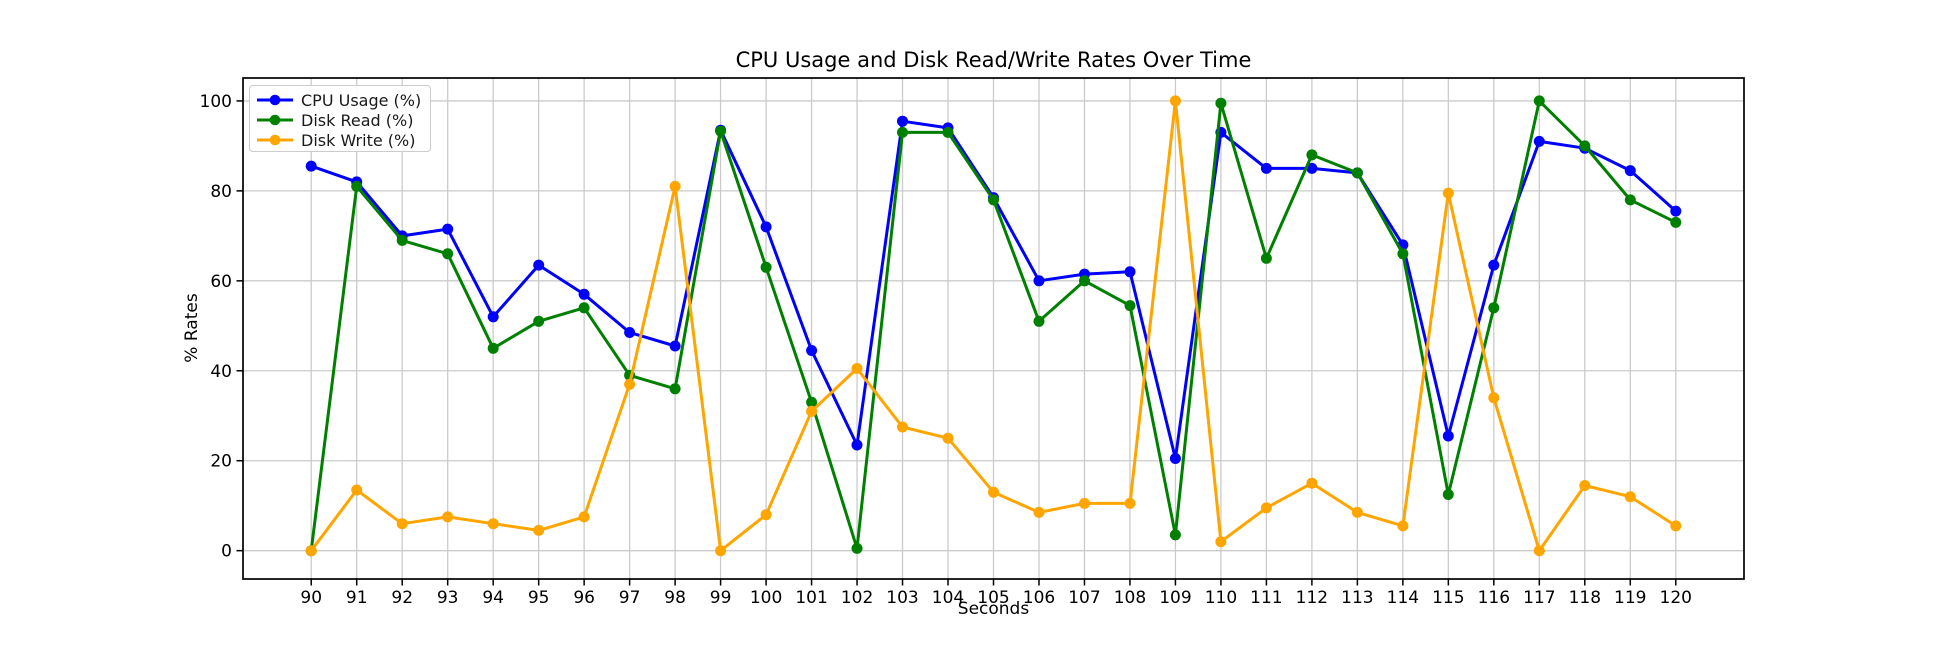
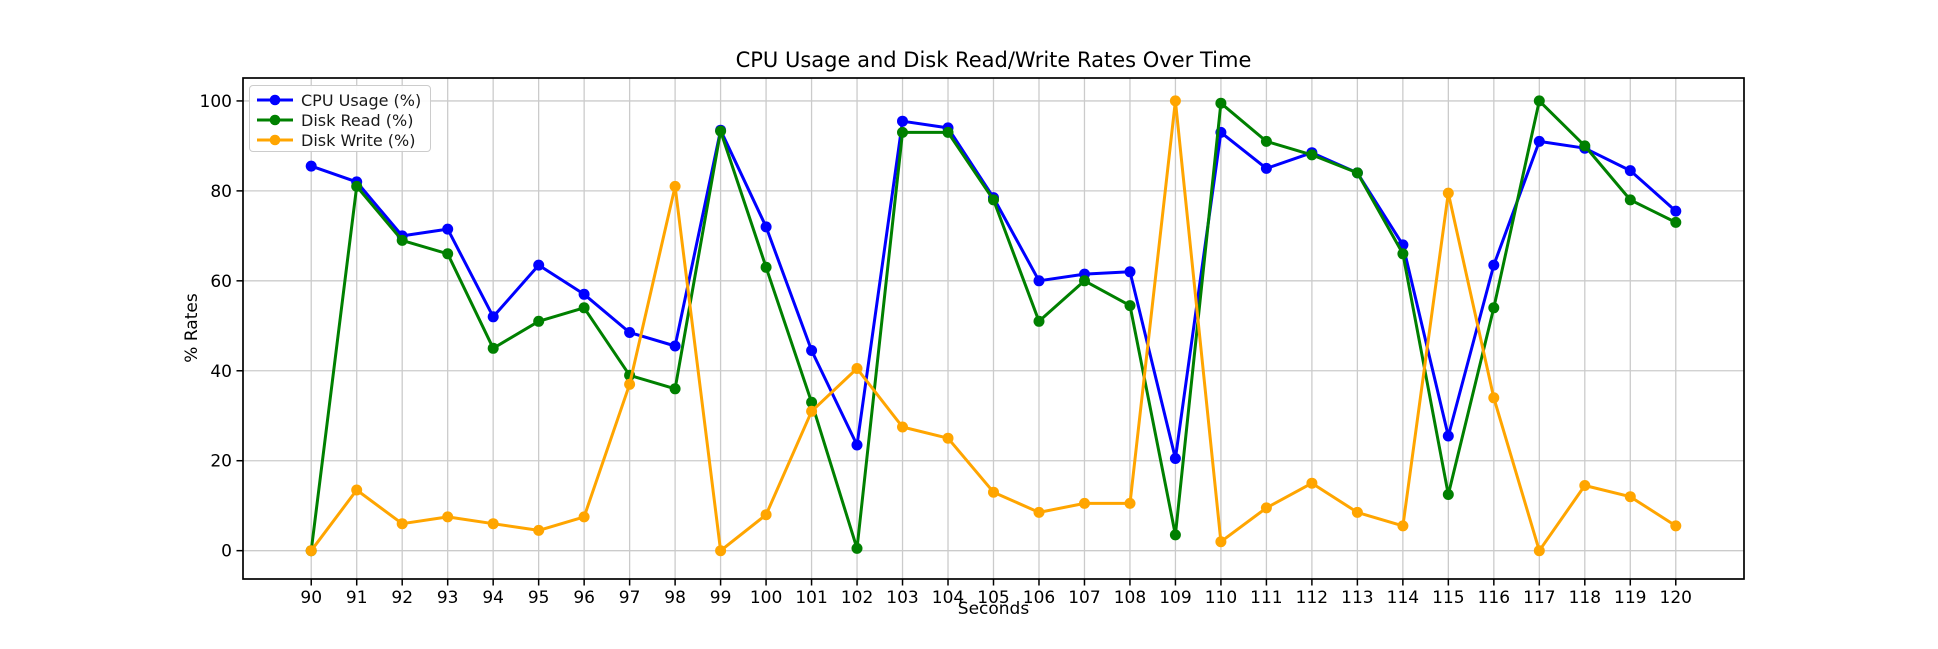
Disk Read (%)/111: 65 -> 91
CPU Usage (%)/112: 85 -> 88
